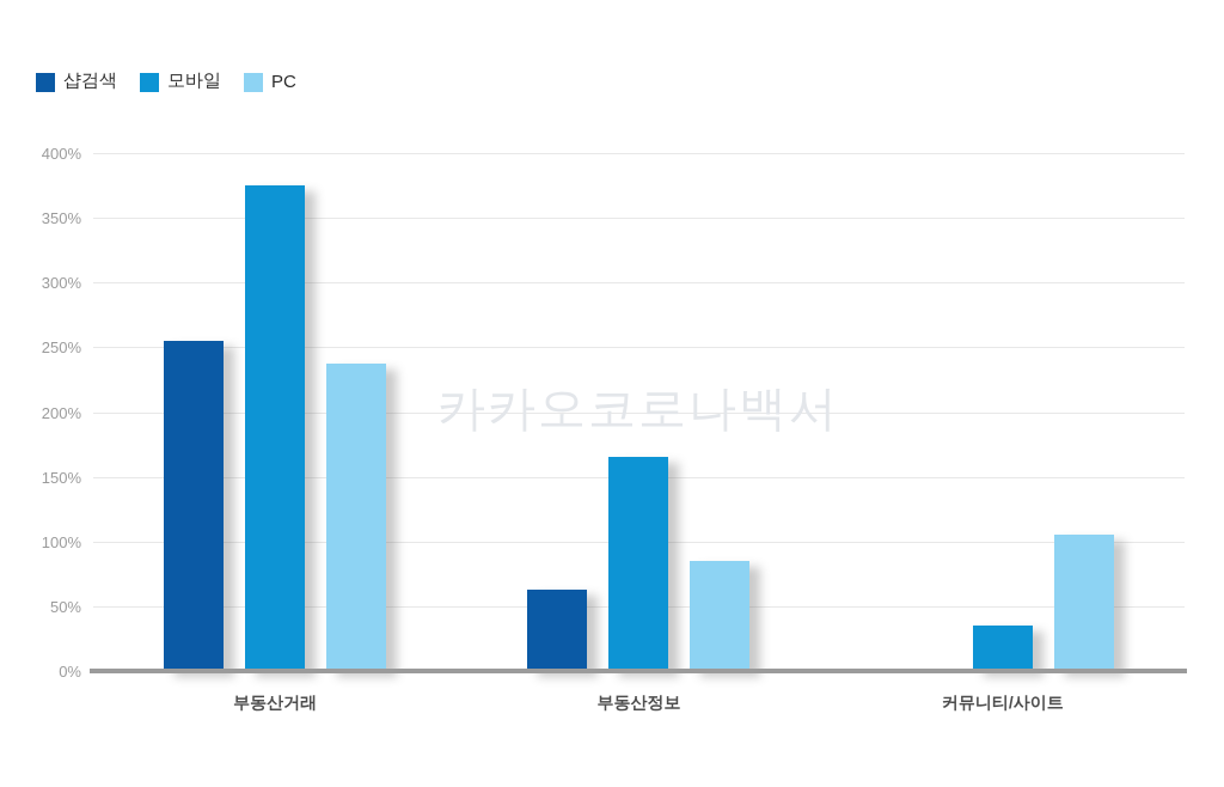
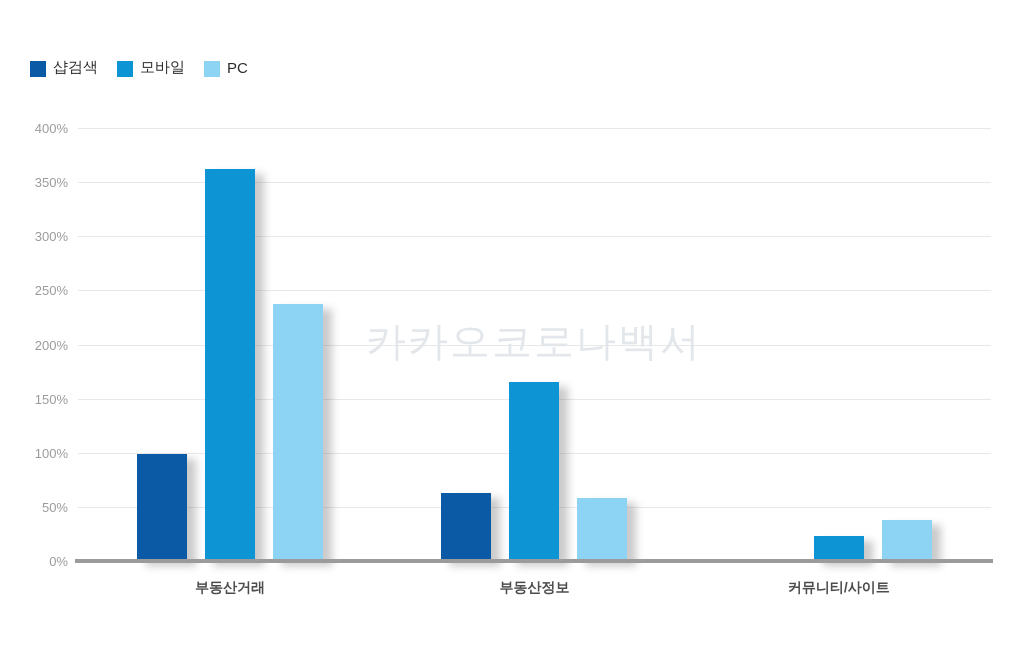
샵검색/부동산거래: 255% -> 99%
모바일/부동산거래: 375% -> 362%
PC/부동산정보: 85% -> 58%
모바일/커뮤니티/사이트: 35% -> 23%
PC/커뮤니티/사이트: 105% -> 38%
